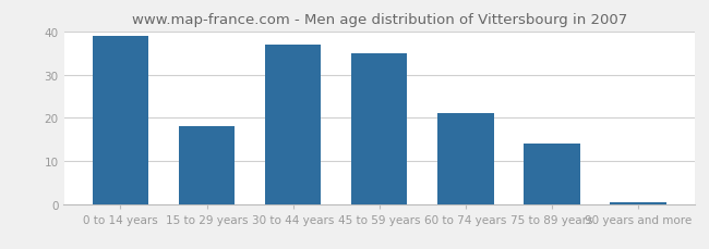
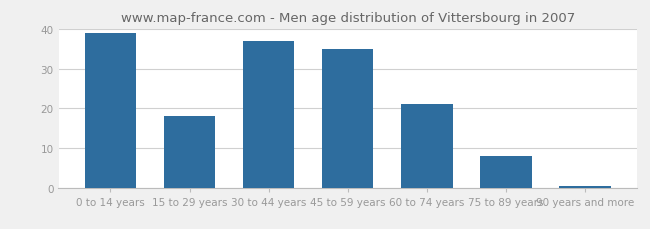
75 to 89 years: 14.0 -> 8.0
